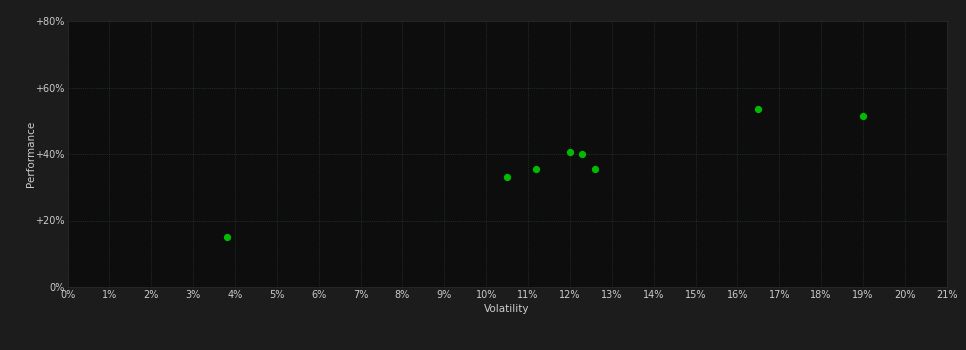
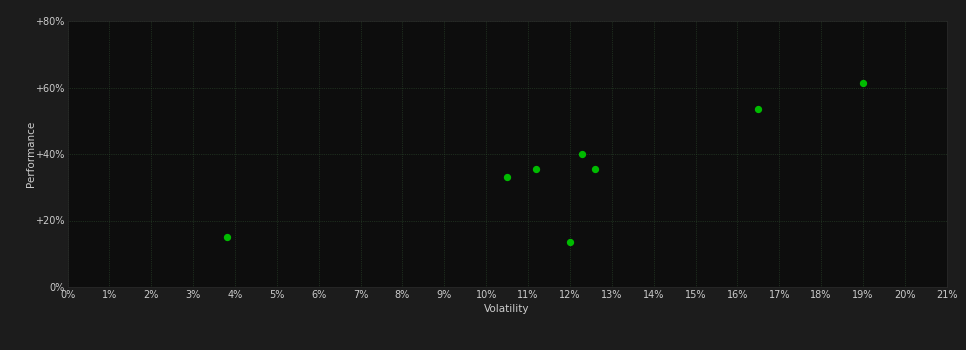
12%: 40.5% -> 13.5%
19%: 51.5% -> 61.5%
